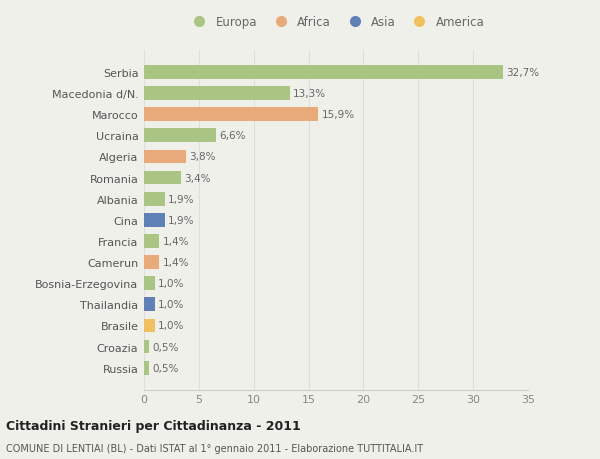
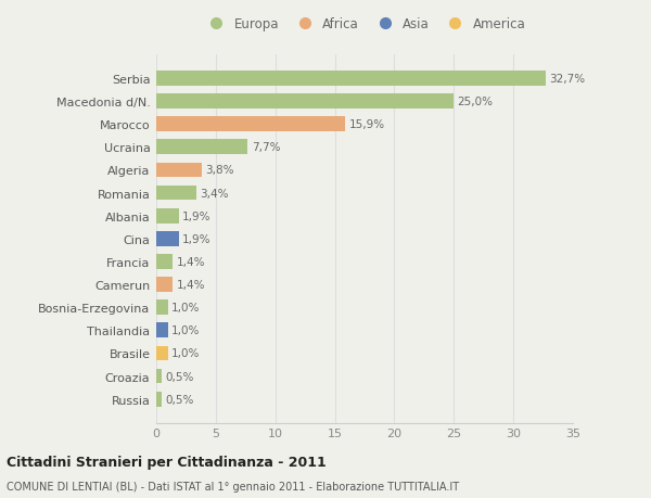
Macedonia d/N.: 13,3% -> 25,0%
Ucraina: 6,6% -> 7,7%
